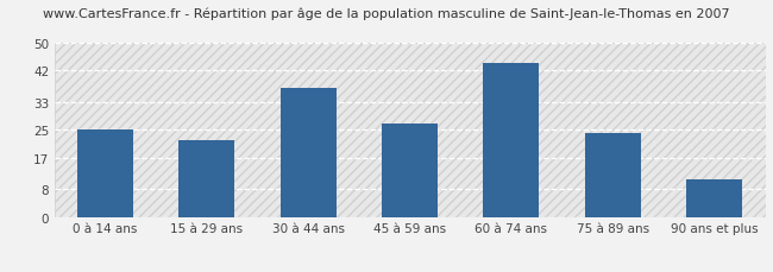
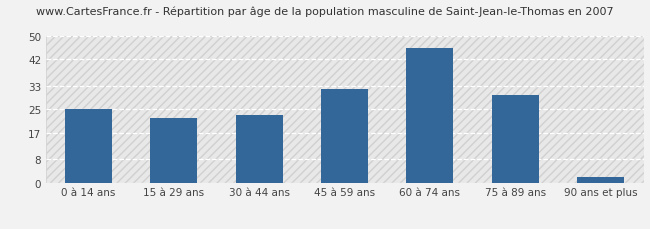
30 à 44 ans: 37 -> 23
45 à 59 ans: 27 -> 32
60 à 74 ans: 44 -> 46
75 à 89 ans: 24 -> 30
90 ans et plus: 11 -> 2
